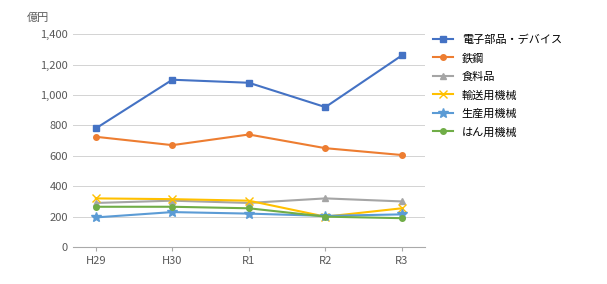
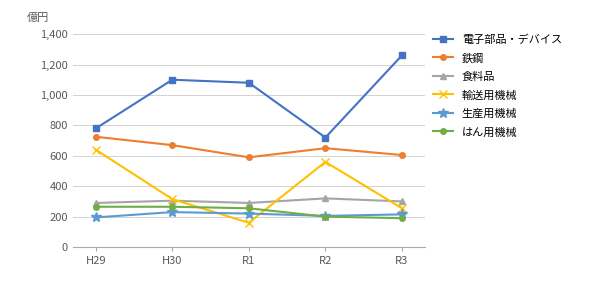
輸送用機械/H29: 320 -> 640
鉄鋼/R1: 740 -> 590
輸送用機械/R1: 300 -> 160
電子部品・デバイス/R2: 920 -> 720
輸送用機械/R2: 200 -> 560
